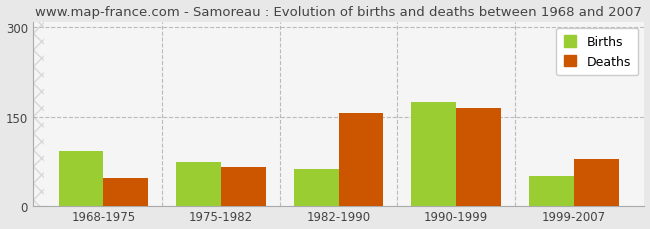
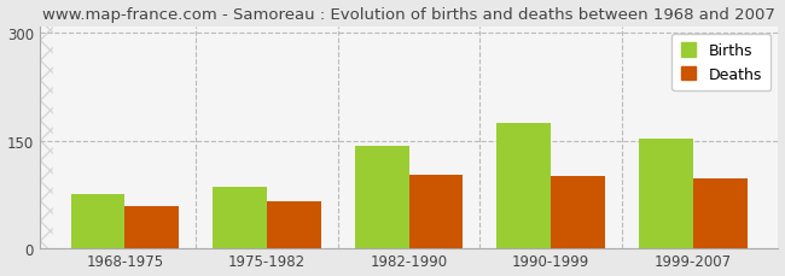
Births/1968-1975: 92 -> 75
Deaths/1968-1975: 46 -> 58
Births/1975-1982: 74 -> 85
Births/1982-1990: 62 -> 143
Deaths/1982-1990: 156 -> 102
Deaths/1990-1999: 164 -> 100
Births/1999-2007: 50 -> 153
Deaths/1999-2007: 78 -> 97
